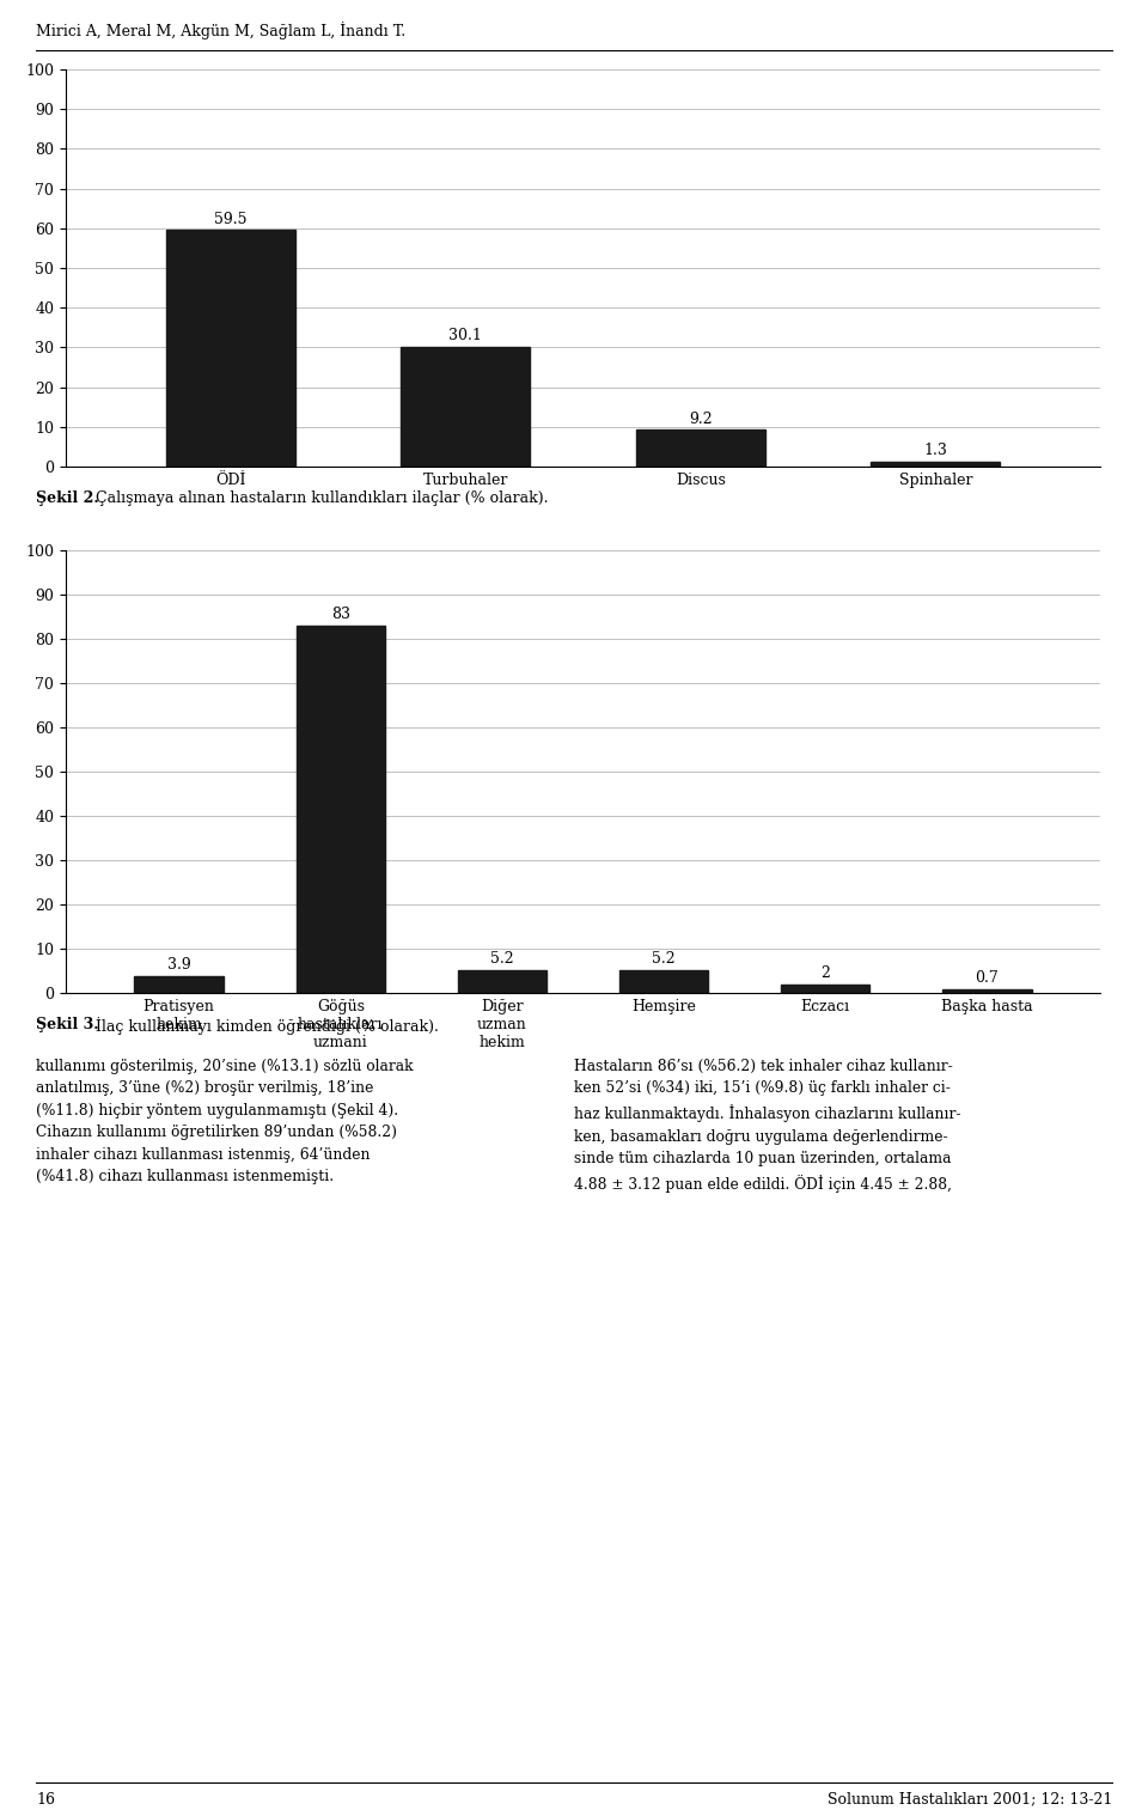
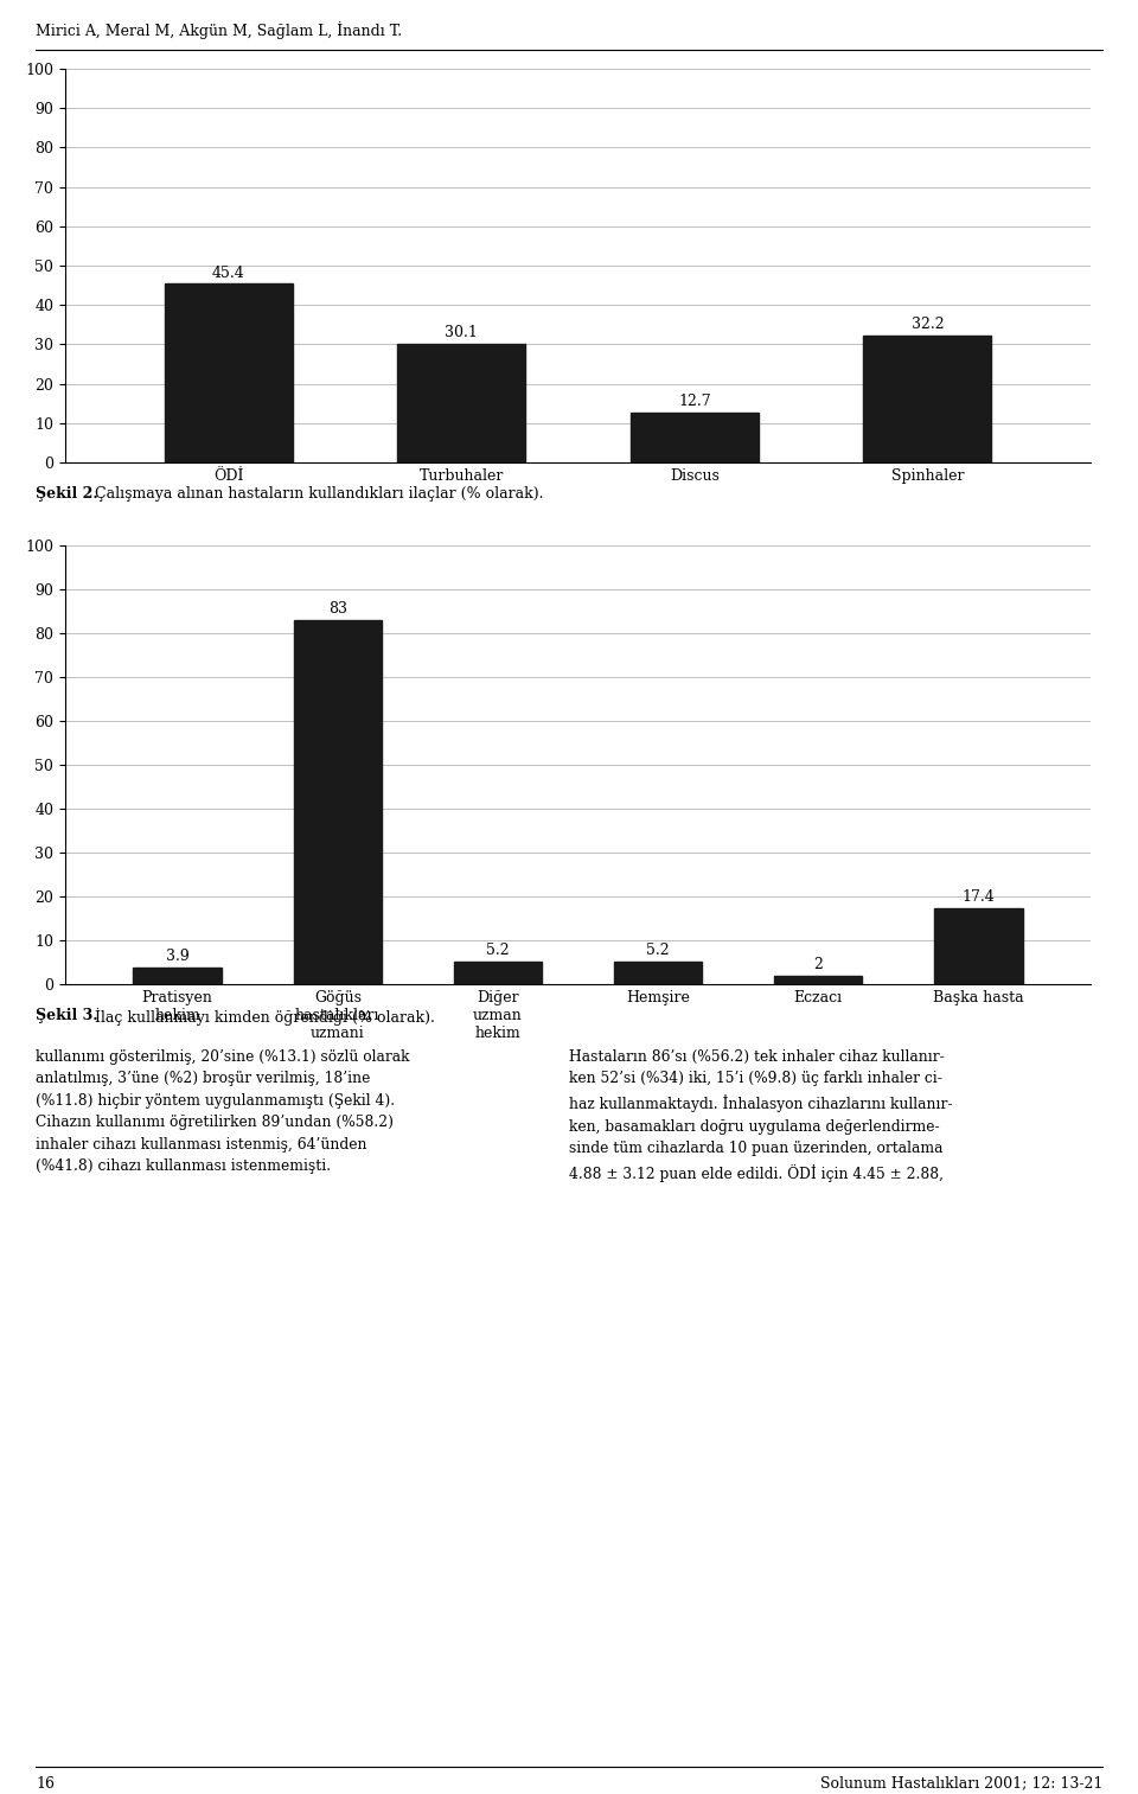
ÖDİ: 59.5 -> 45.4
Discus: 9.2 -> 12.7
Spinhaler: 1.3 -> 32.2
Başka hasta: 0.7 -> 17.4
